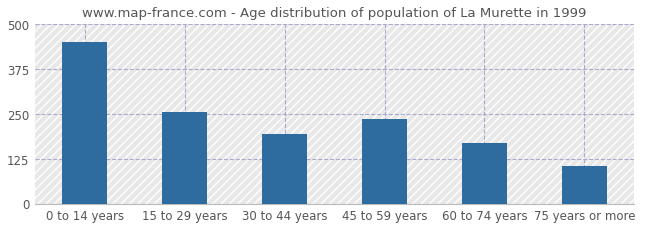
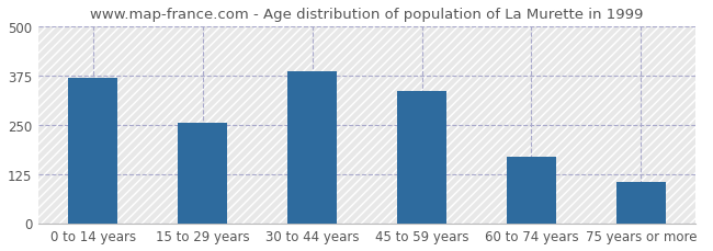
0 to 14 years: 450 -> 370
30 to 44 years: 195 -> 385
45 to 59 years: 235 -> 335
